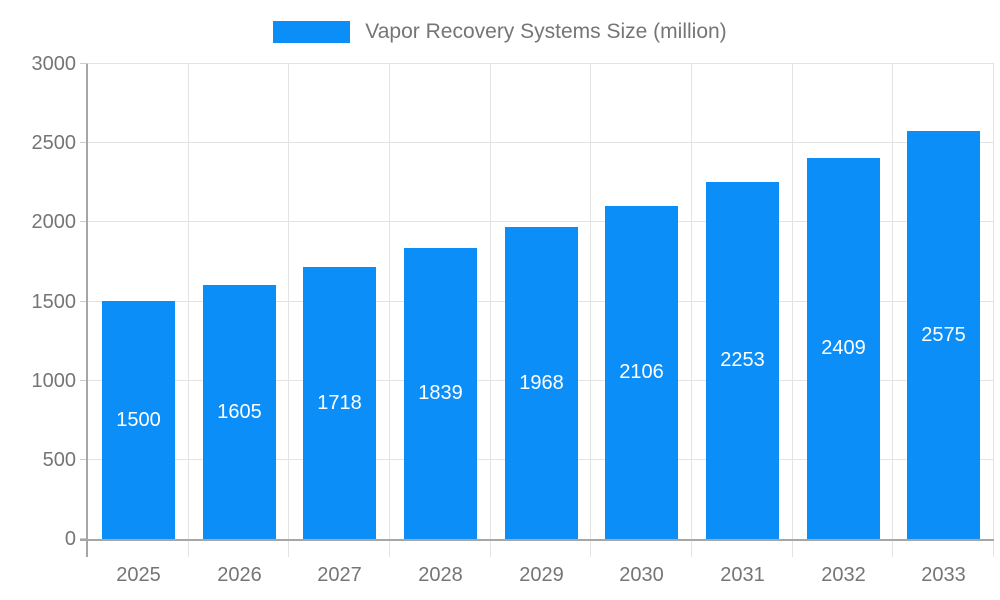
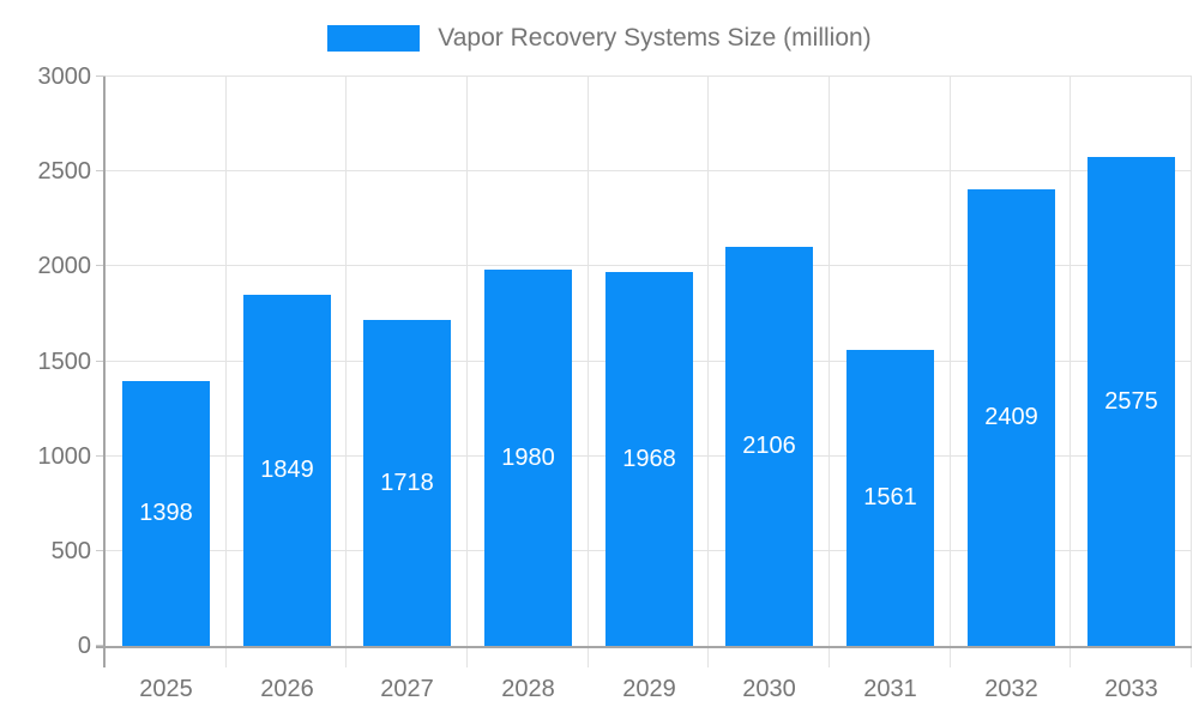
2025: 1500 -> 1398
2026: 1605 -> 1849
2028: 1839 -> 1980
2031: 2253 -> 1561
